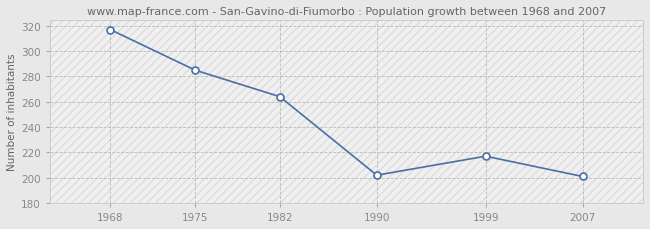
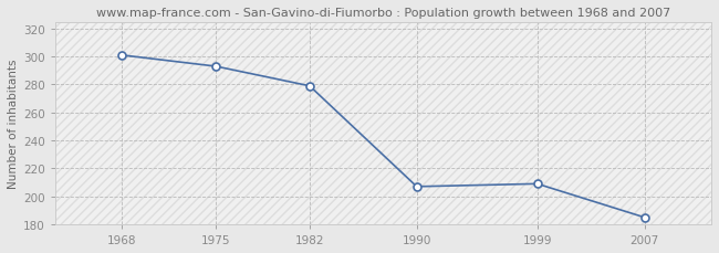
1968: 317 -> 301
1975: 285 -> 293
1982: 264 -> 279
1990: 202 -> 207
1999: 217 -> 209
2007: 201 -> 185
